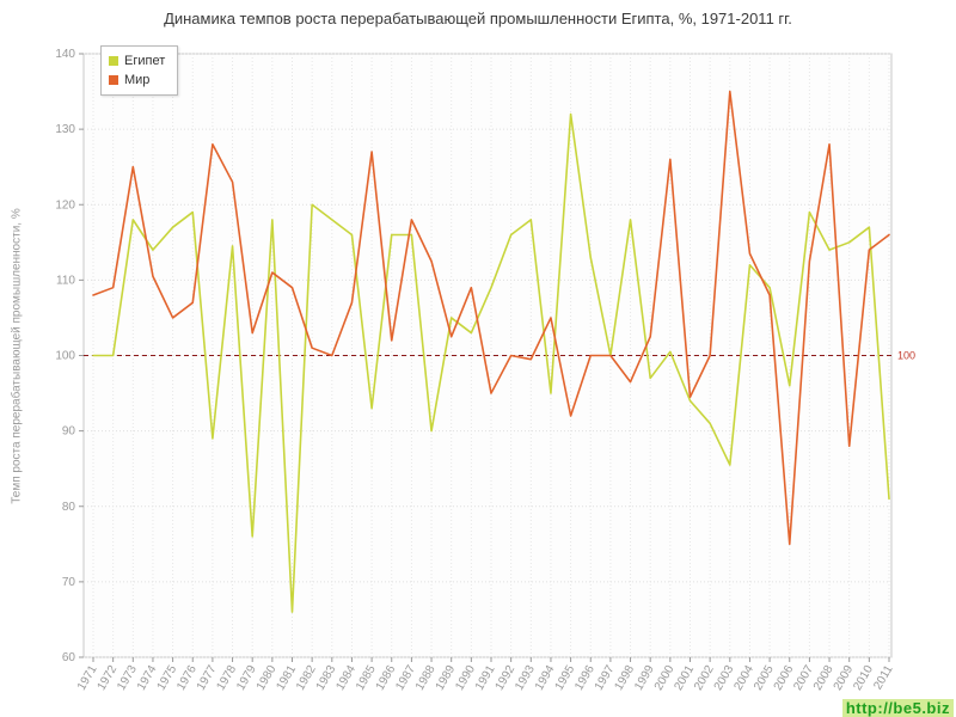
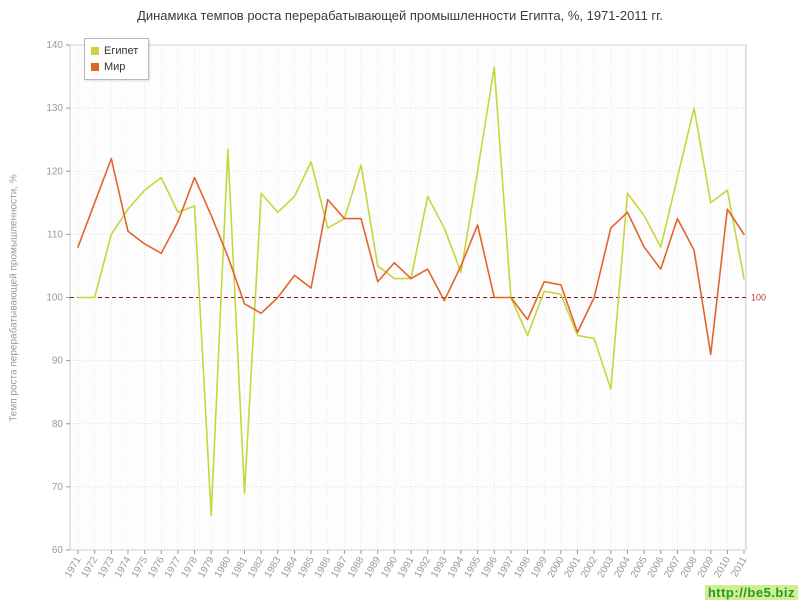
Мир/1972: 109 -> 115
Египет/1973: 118 -> 110
Мир/1973: 125 -> 122
Мир/1975: 105 -> 108
Египет/1977: 89 -> 114
Мир/1977: 128 -> 112
Мир/1978: 123 -> 119
Египет/1979: 76 -> 66
Мир/1979: 103 -> 113
Египет/1980: 118 -> 124
Мир/1980: 111 -> 106
Египет/1981: 66 -> 69
Мир/1981: 109 -> 99
Египет/1982: 120 -> 116
Мир/1982: 101 -> 98
Египет/1983: 118 -> 114
Мир/1984: 107 -> 104
Египет/1985: 93 -> 122
Мир/1985: 127 -> 102
Египет/1986: 116 -> 111
Мир/1986: 102 -> 116
Египет/1987: 116 -> 112
Мир/1987: 118 -> 112
Египет/1988: 90 -> 121
Мир/1990: 109 -> 106
Египет/1991: 109 -> 103
Мир/1991: 95 -> 103
Мир/1992: 100 -> 104
Египет/1993: 118 -> 111
Египет/1994: 95 -> 104
Египет/1995: 132 -> 120
Мир/1995: 92 -> 112
Египет/1996: 113 -> 136
Египет/1998: 118 -> 94
Египет/1999: 97 -> 101
Мир/2000: 126 -> 102
Египет/2002: 91 -> 94
Мир/2003: 135 -> 111
Египет/2004: 112 -> 116
Египет/2005: 109 -> 113
Египет/2006: 96 -> 108
Мир/2006: 75 -> 104
Египет/2008: 114 -> 130
Мир/2008: 128 -> 108
Мир/2009: 88 -> 91
Египет/2011: 81 -> 103
Мир/2011: 116 -> 110
